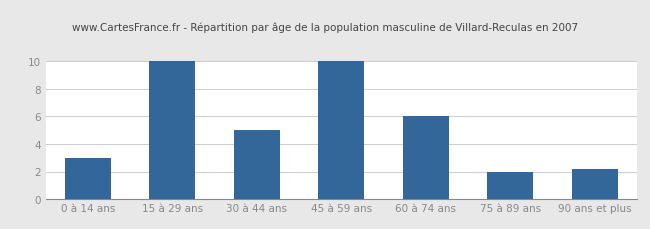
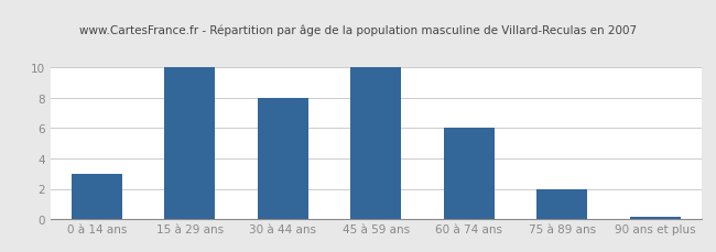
30 à 44 ans: 5.0 -> 8.0
90 ans et plus: 2.2 -> 0.1
